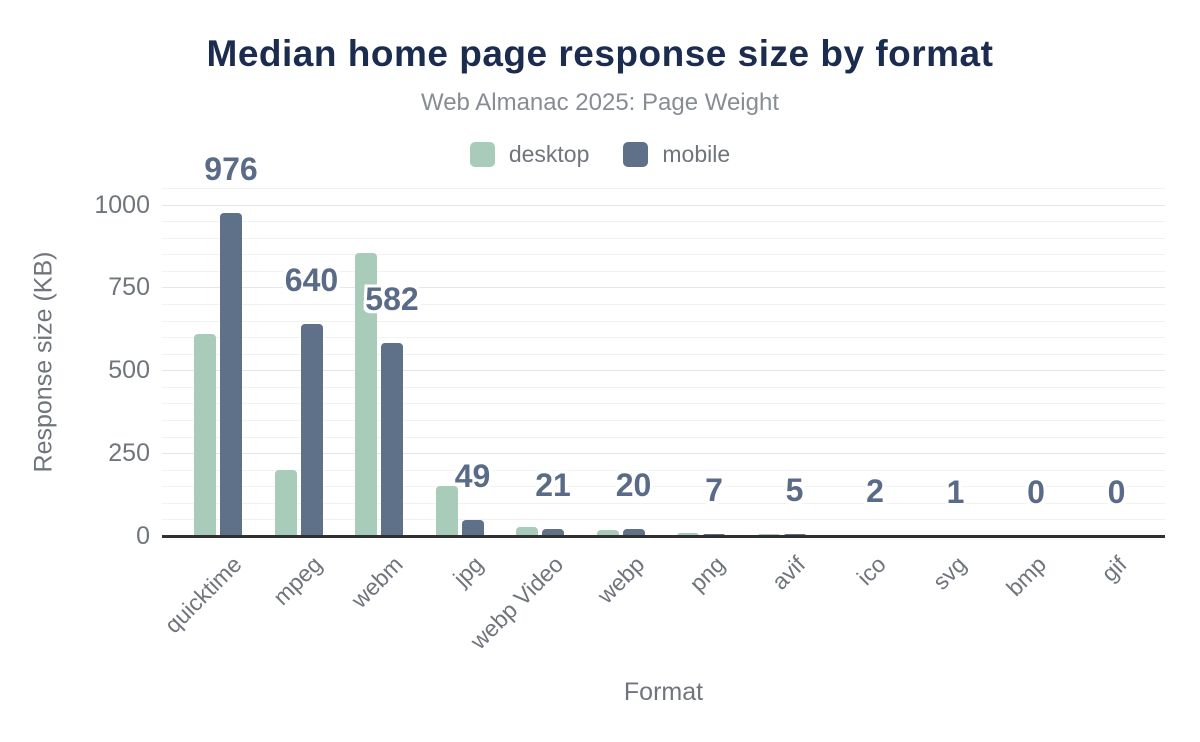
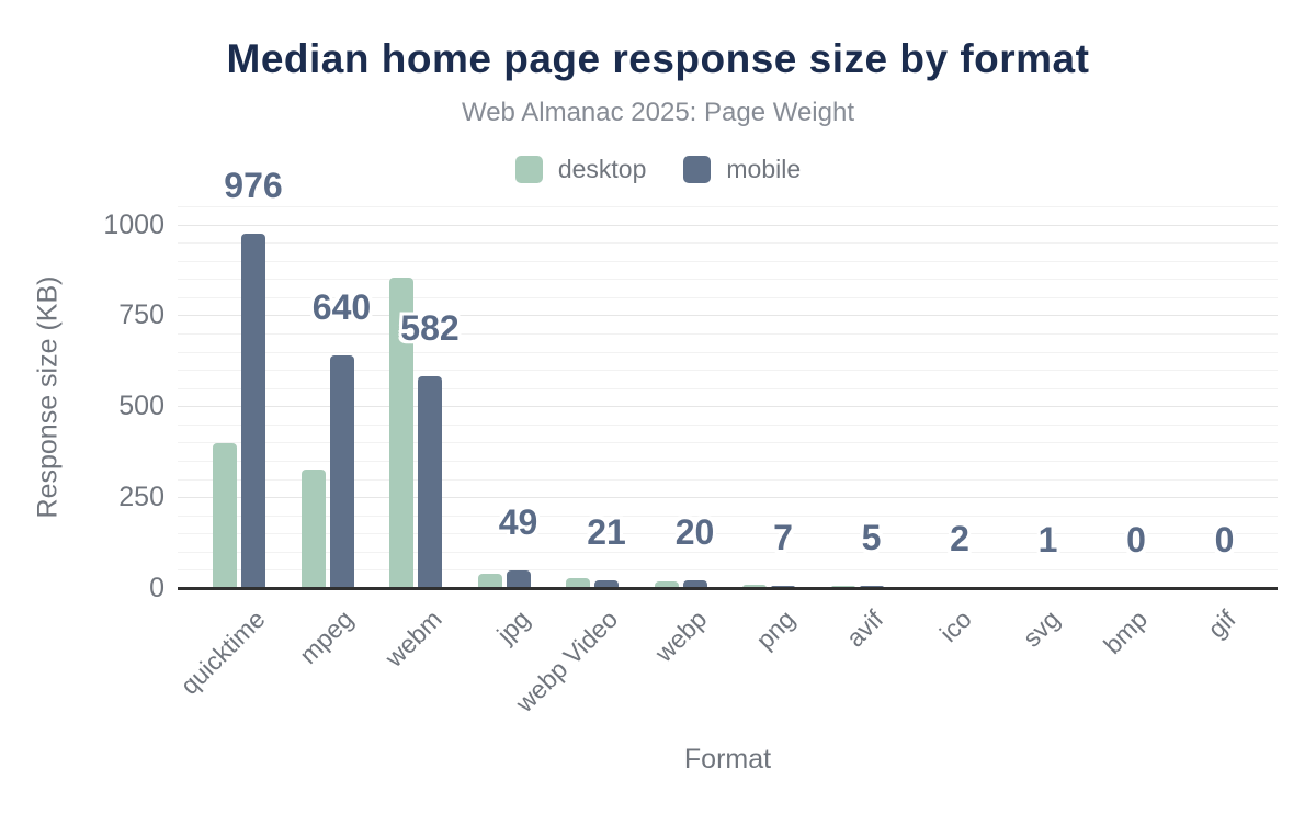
desktop/quicktime: 610 -> 400
desktop/mpeg: 200 -> 320
desktop/jpg: 150 -> 40
